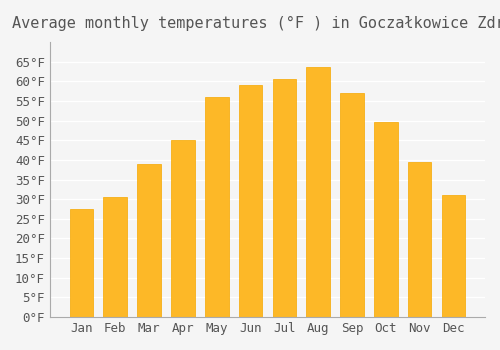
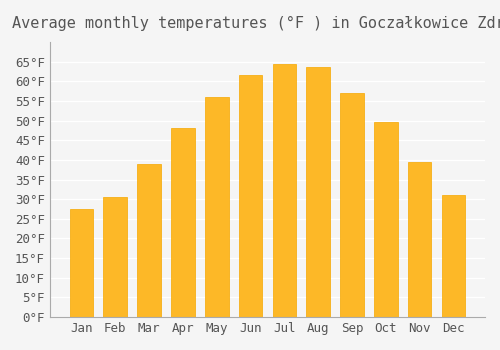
Apr: 45.0°F -> 48.0°F
Jun: 59.0°F -> 61.5°F
Jul: 60.5°F -> 64.5°F
